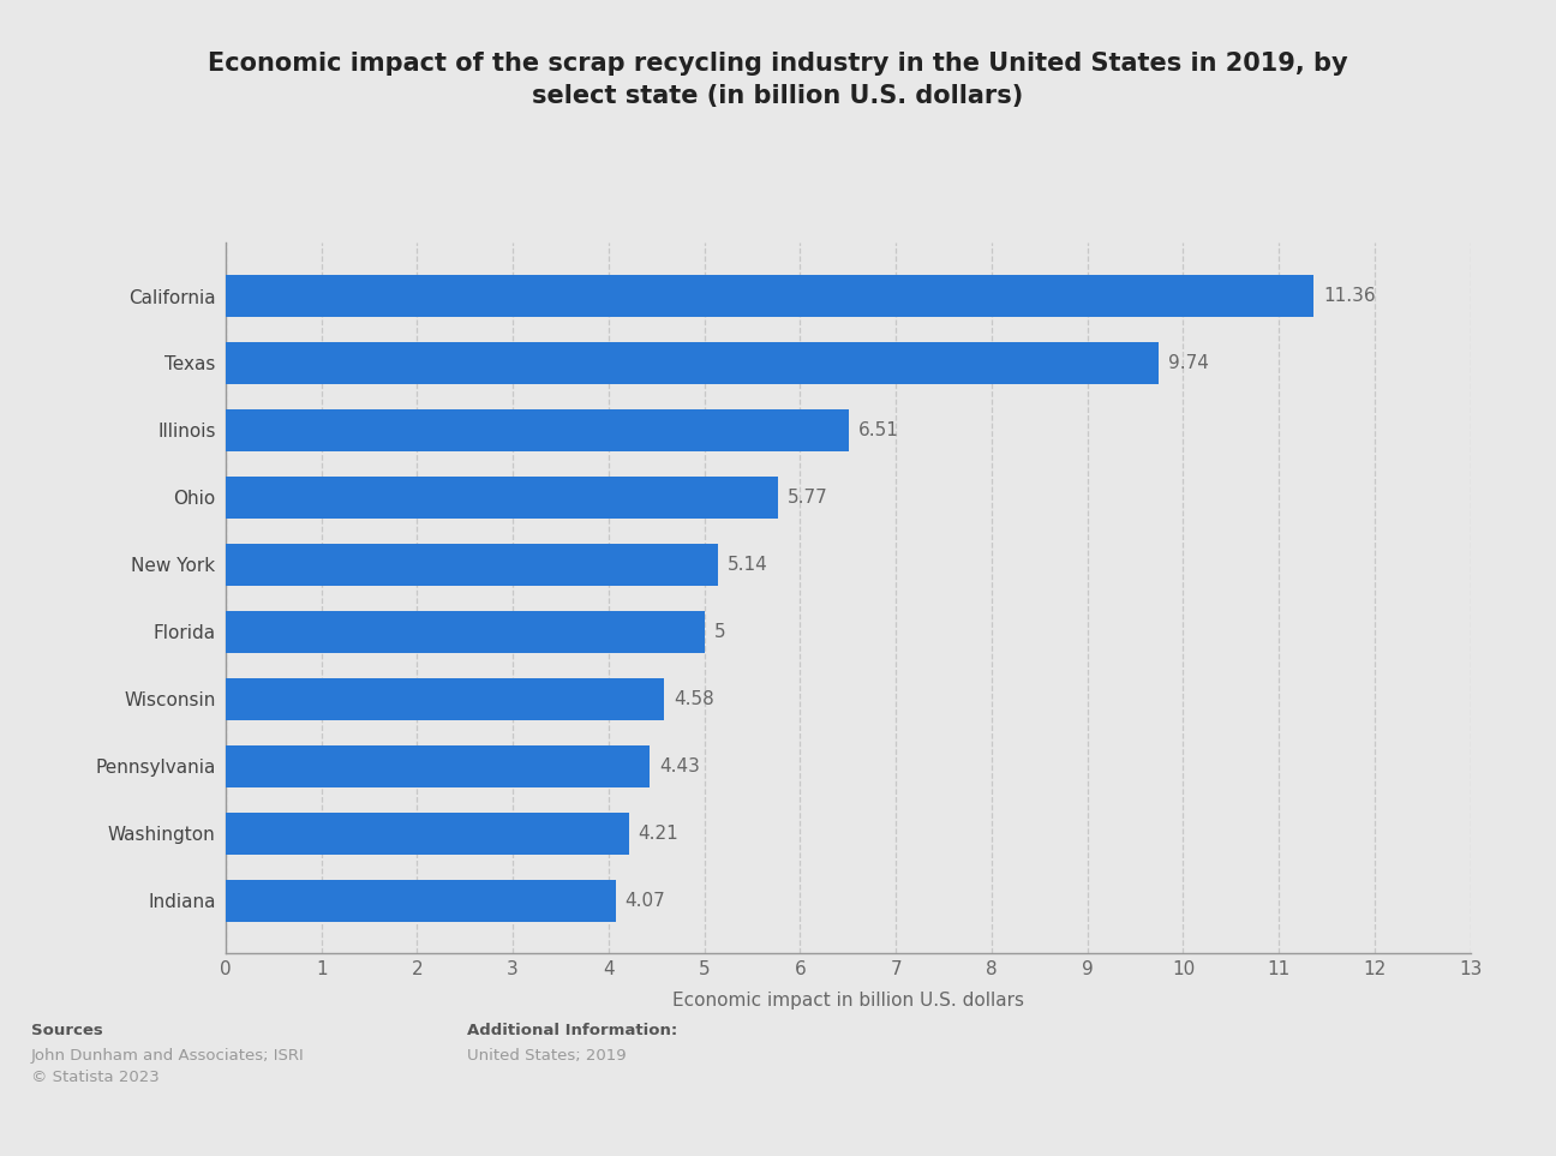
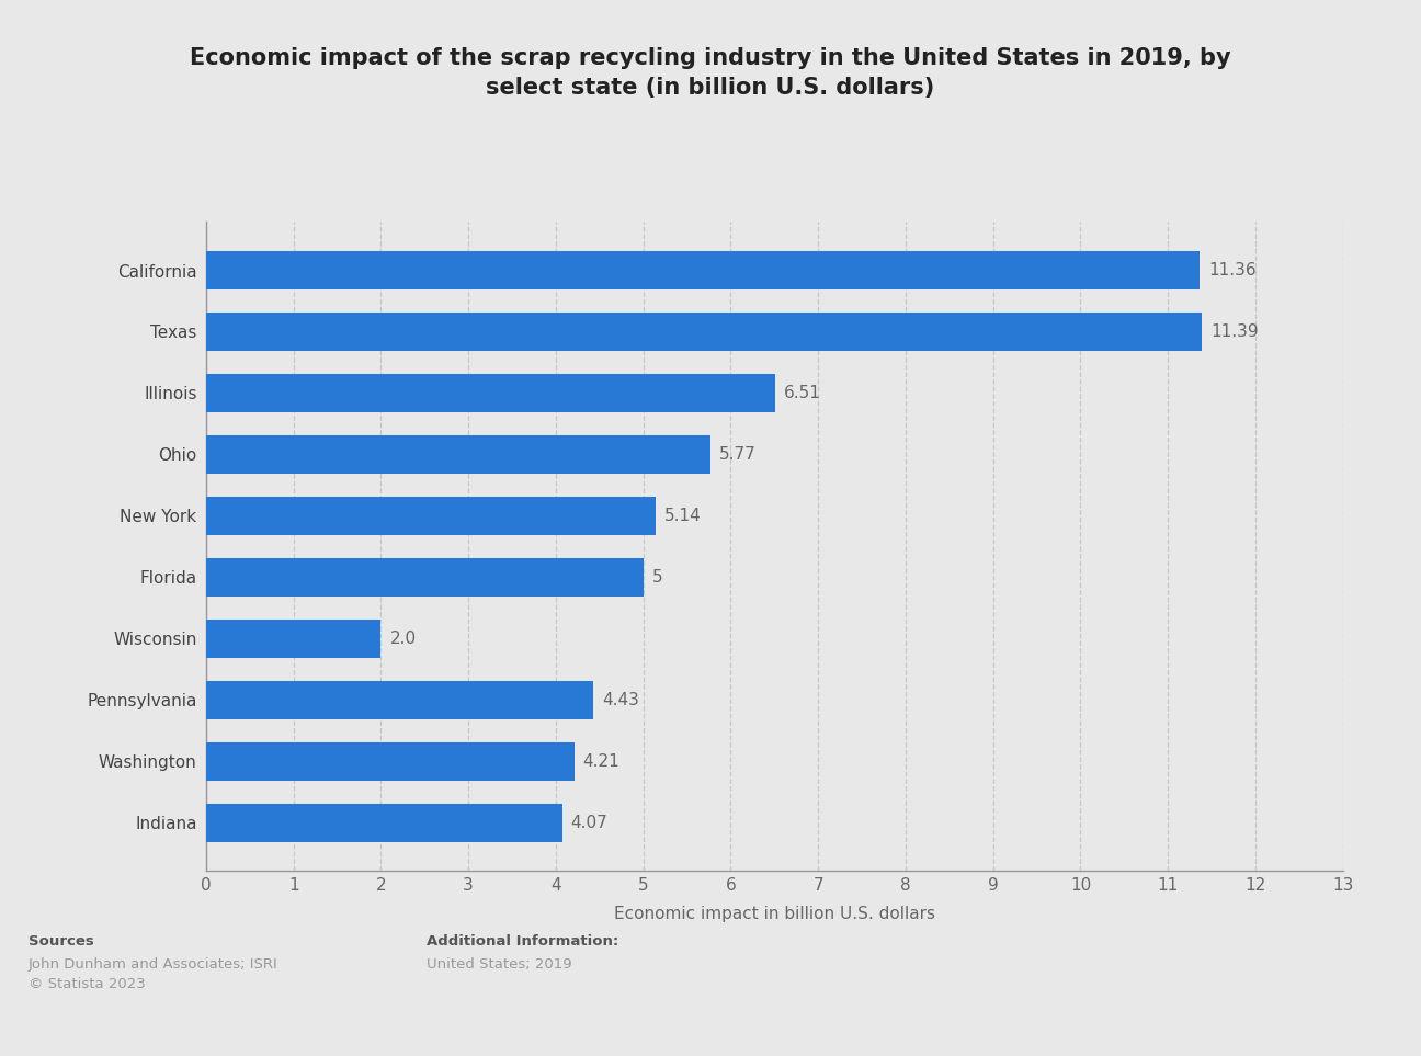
Texas: 9.74 -> 11.39
Wisconsin: 4.58 -> 2.0
